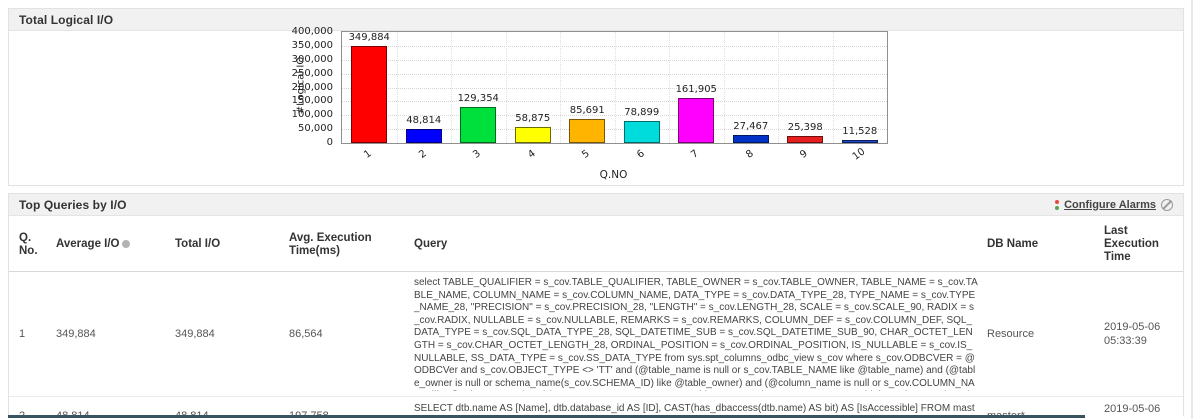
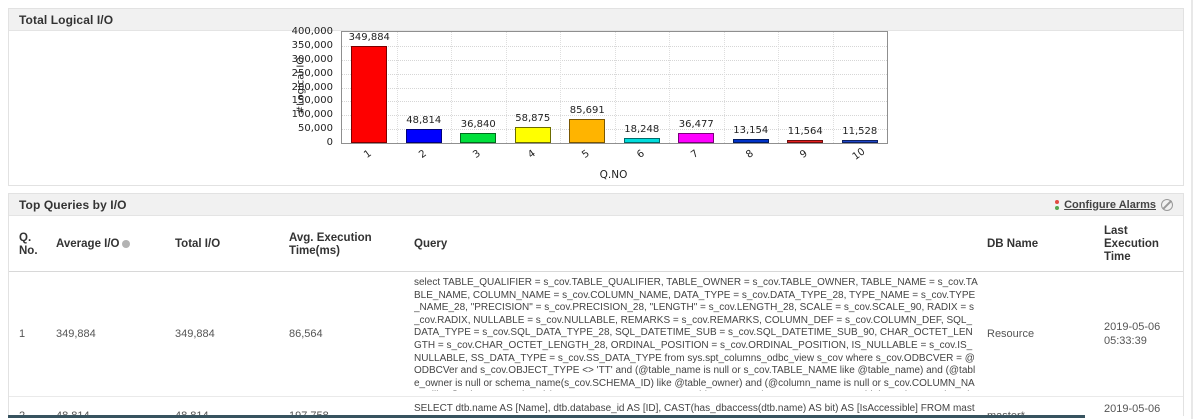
3: 129,354 -> 36,840
6: 78,899 -> 18,248
7: 161,905 -> 36,477
8: 27,467 -> 13,154
9: 25,398 -> 11,564
